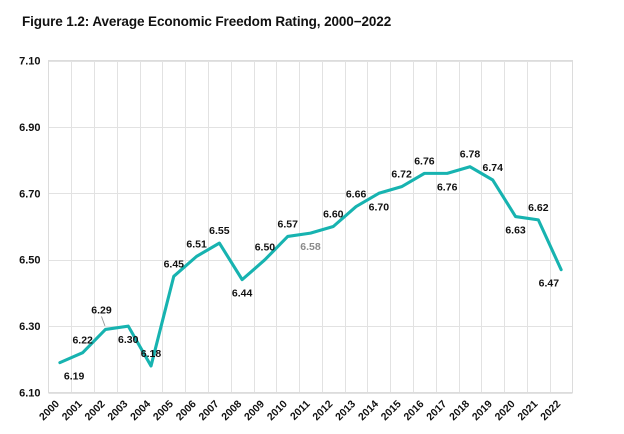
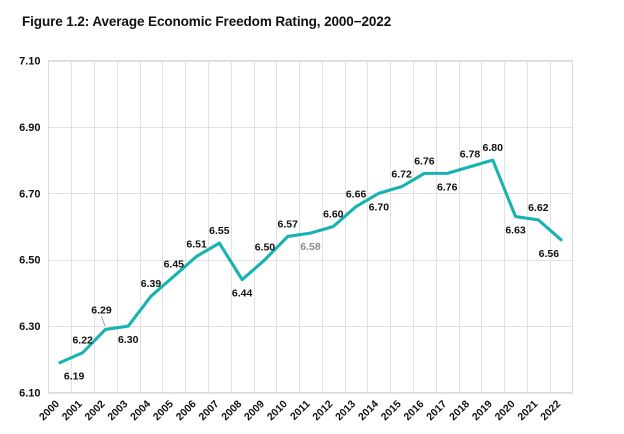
2004: 6.18 -> 6.39
2019: 6.74 -> 6.80
2022: 6.47 -> 6.56
